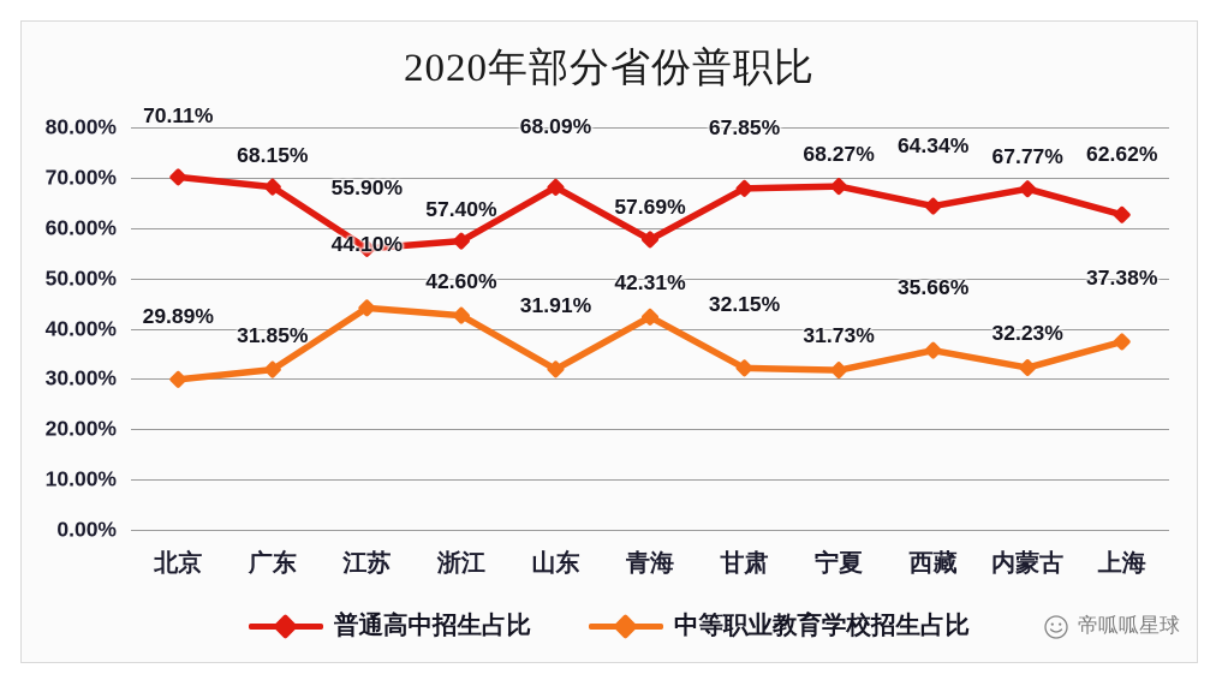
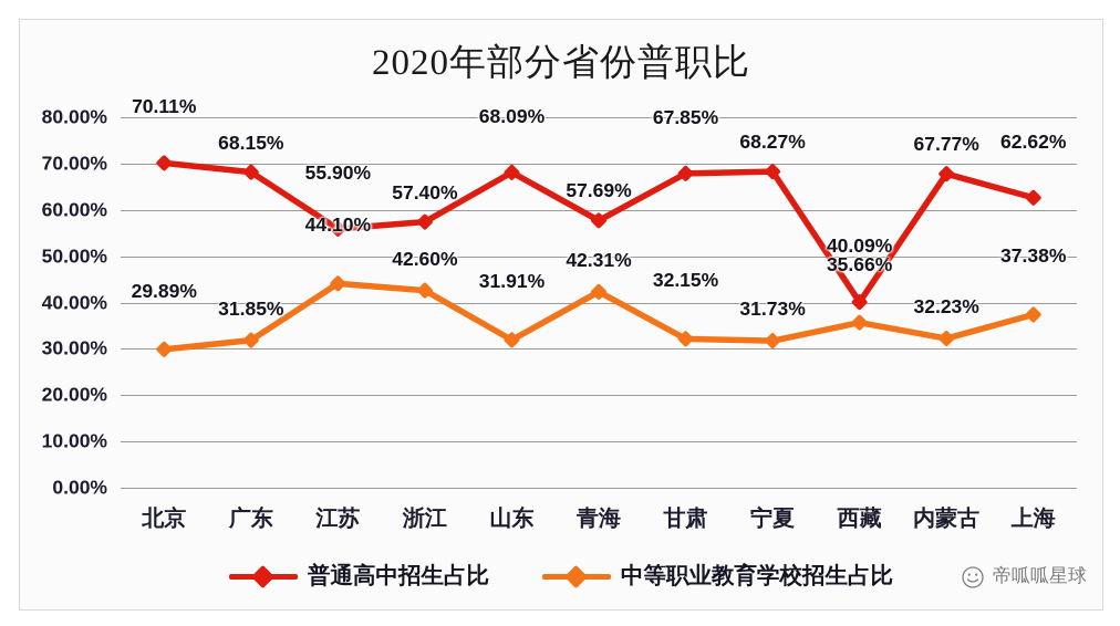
普通高中招生占比/西藏: 64.34% -> 40.09%
